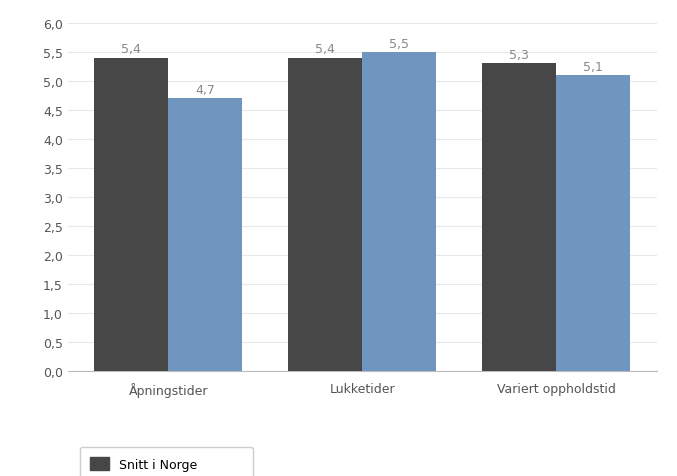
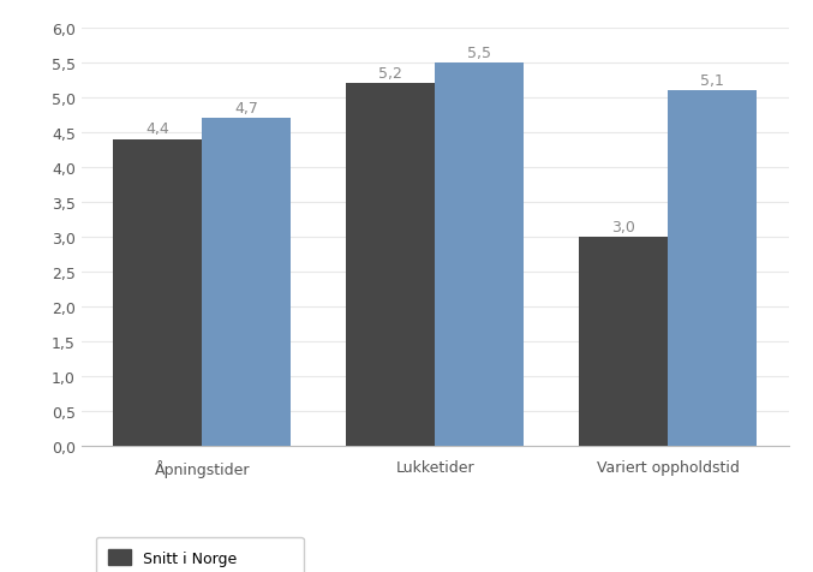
Snitt i Norge/Åpningstider: 5,4 -> 4,4
Snitt i Norge/Lukketider: 5,4 -> 5,2
Snitt i Norge/Variert oppholdstid: 5,3 -> 3,0
